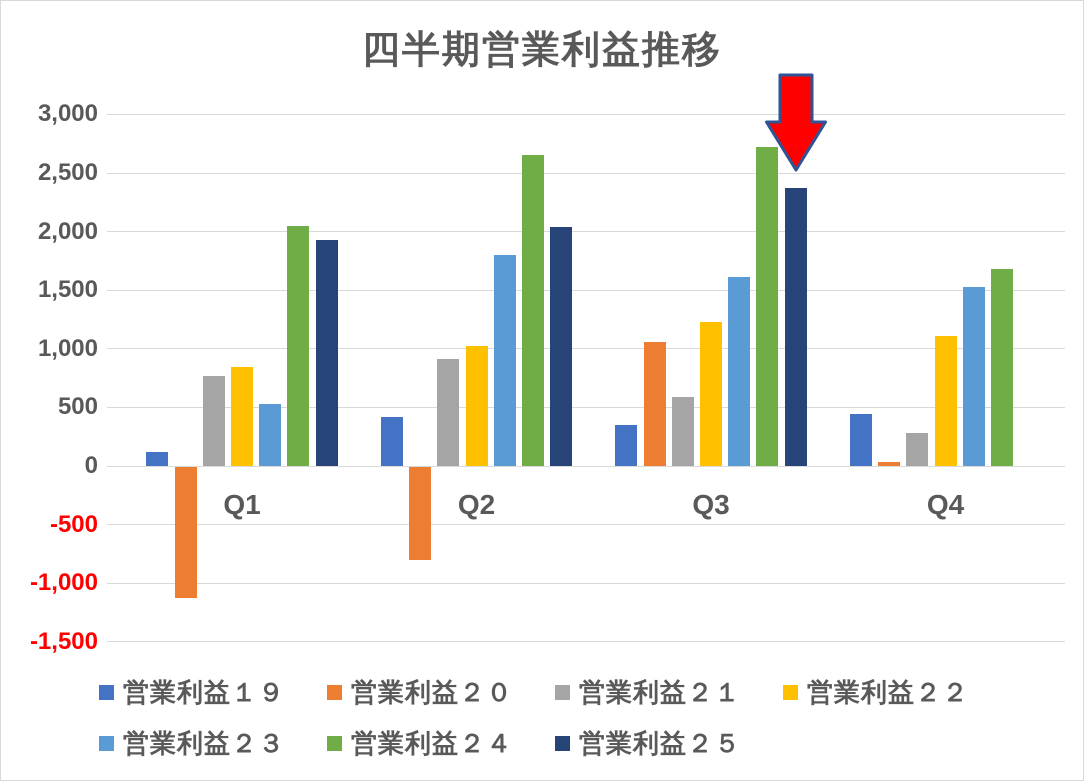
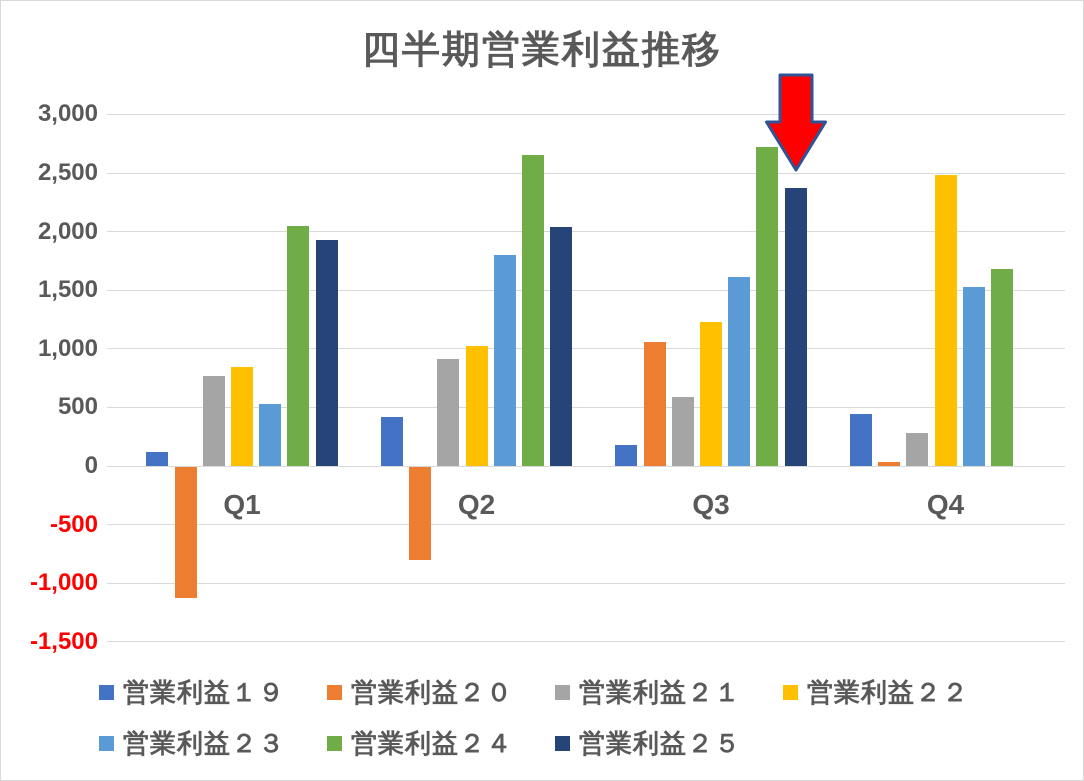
営業利益１９/Q3: 350 -> 180
営業利益２２/Q4: 1100 -> 2480
